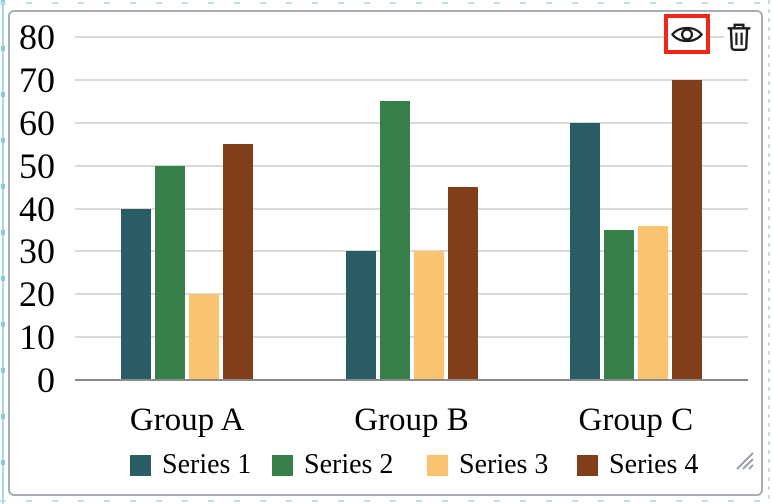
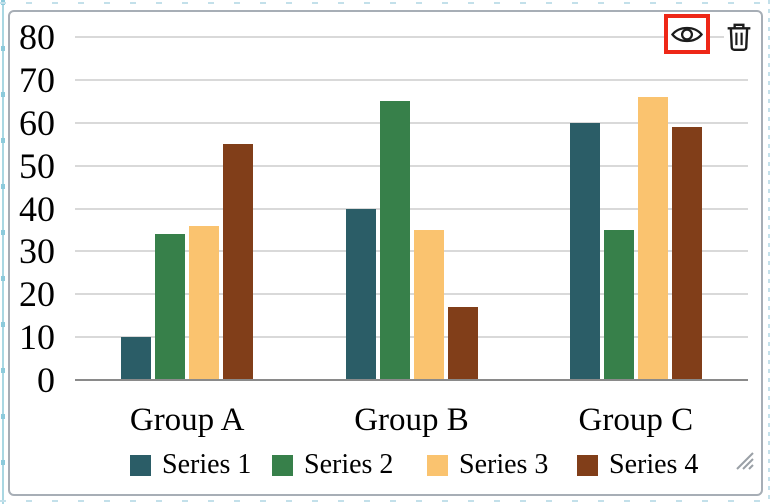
Series 1/Group A: 40 -> 10
Series 2/Group A: 50 -> 34
Series 3/Group A: 20 -> 36
Series 1/Group B: 30 -> 40
Series 3/Group B: 30 -> 35
Series 4/Group B: 45 -> 17
Series 3/Group C: 36 -> 66
Series 4/Group C: 70 -> 59
